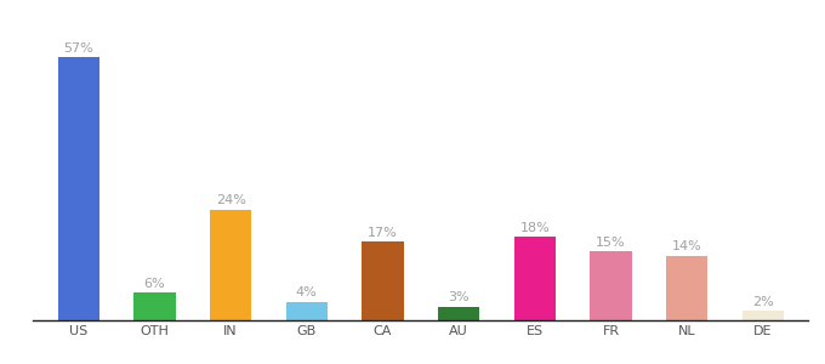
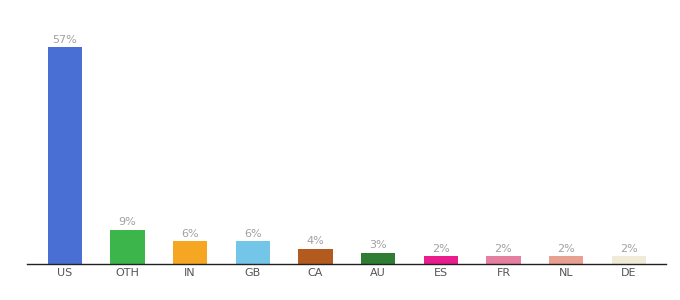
OTH: 6% -> 9%
IN: 24% -> 6%
GB: 4% -> 6%
CA: 17% -> 4%
ES: 18% -> 2%
FR: 15% -> 2%
NL: 14% -> 2%
